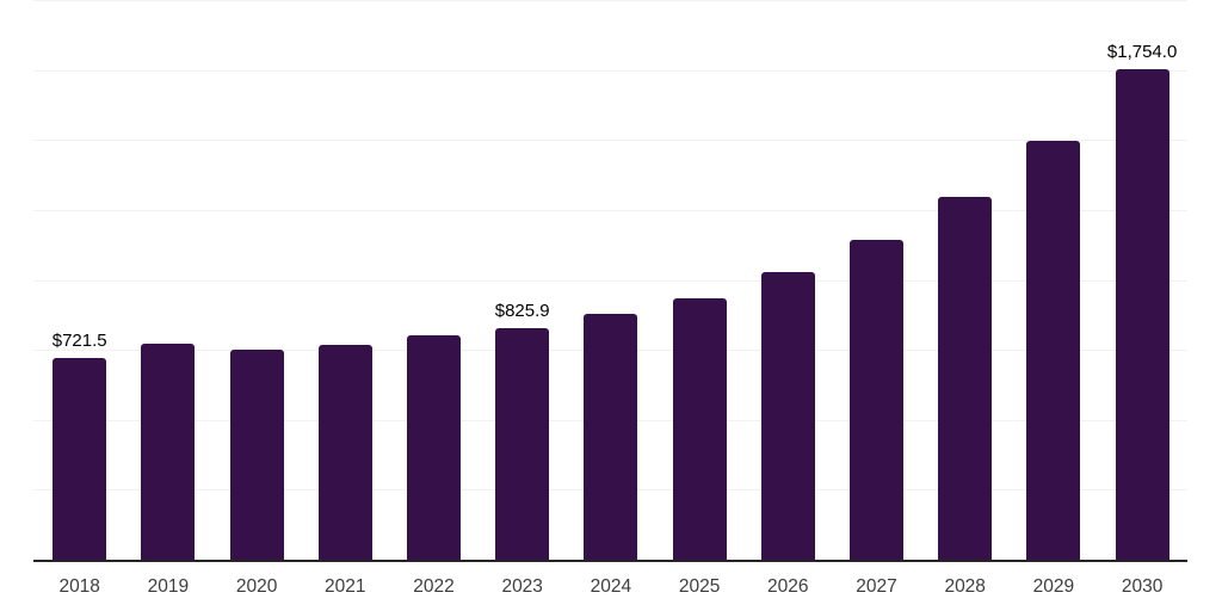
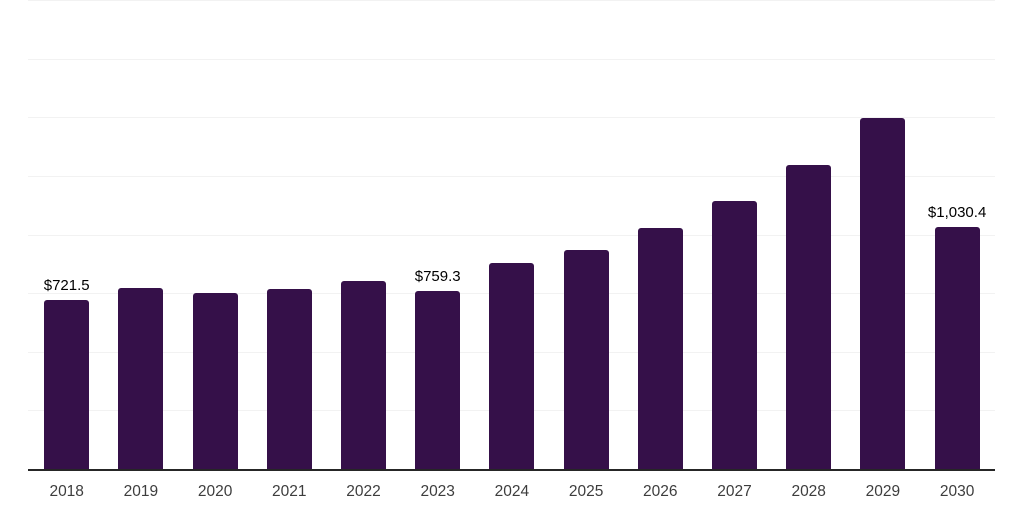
2023: $825.9 -> $759.3
2030: $1,754.0 -> $1,030.4
